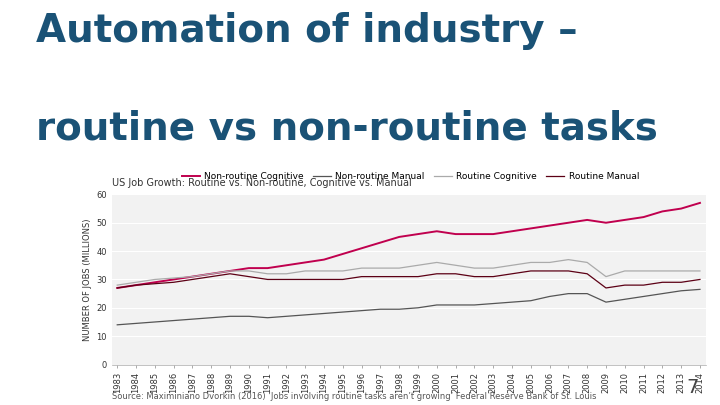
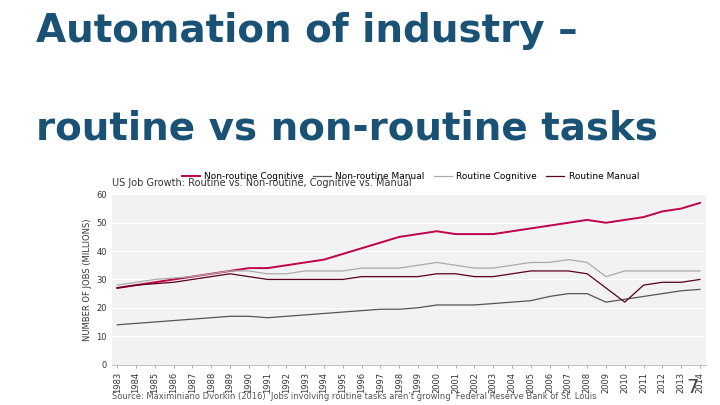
Routine Manual/2010: 28.0 -> 22.0
